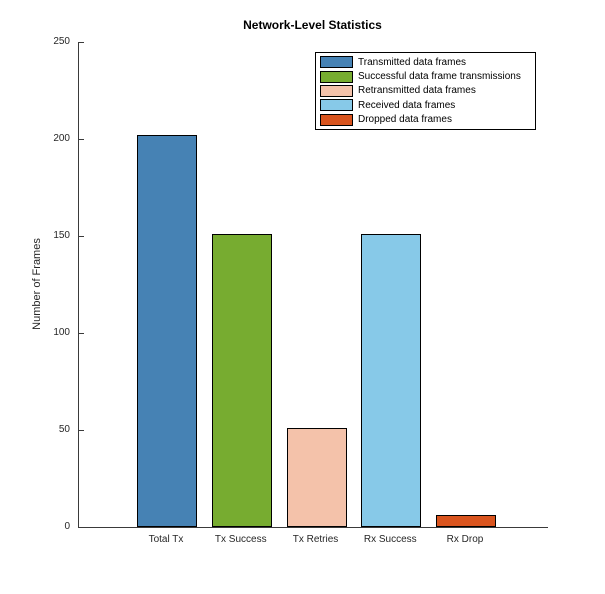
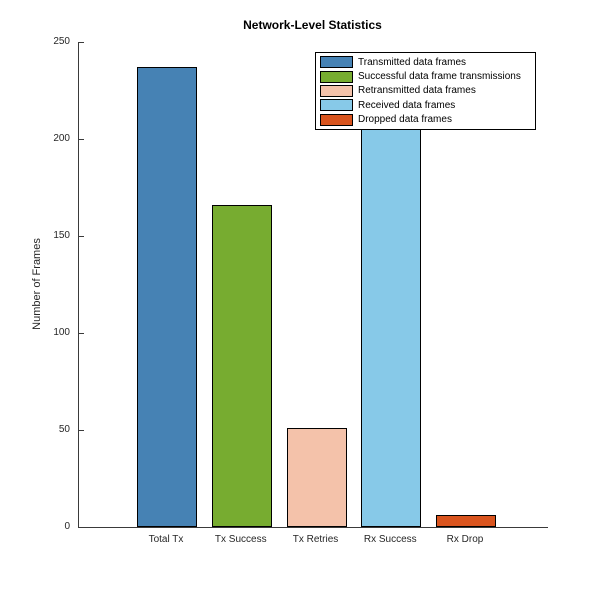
Total Tx: 202 -> 237
Tx Success: 151 -> 166
Rx Success: 151 -> 222
